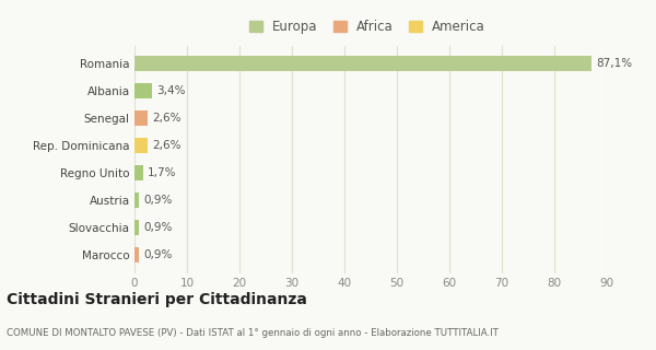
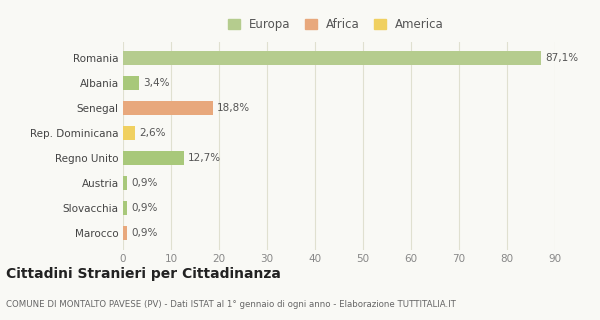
Senegal: 2,6% -> 18,8%
Regno Unito: 1,7% -> 12,7%
